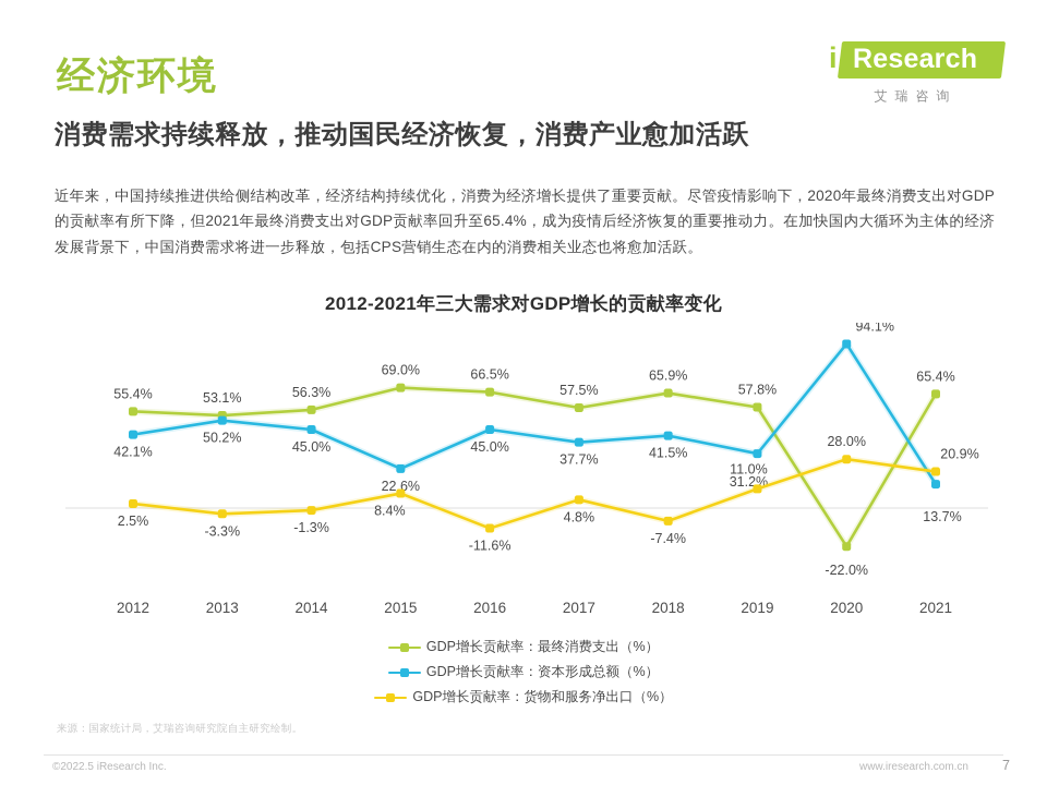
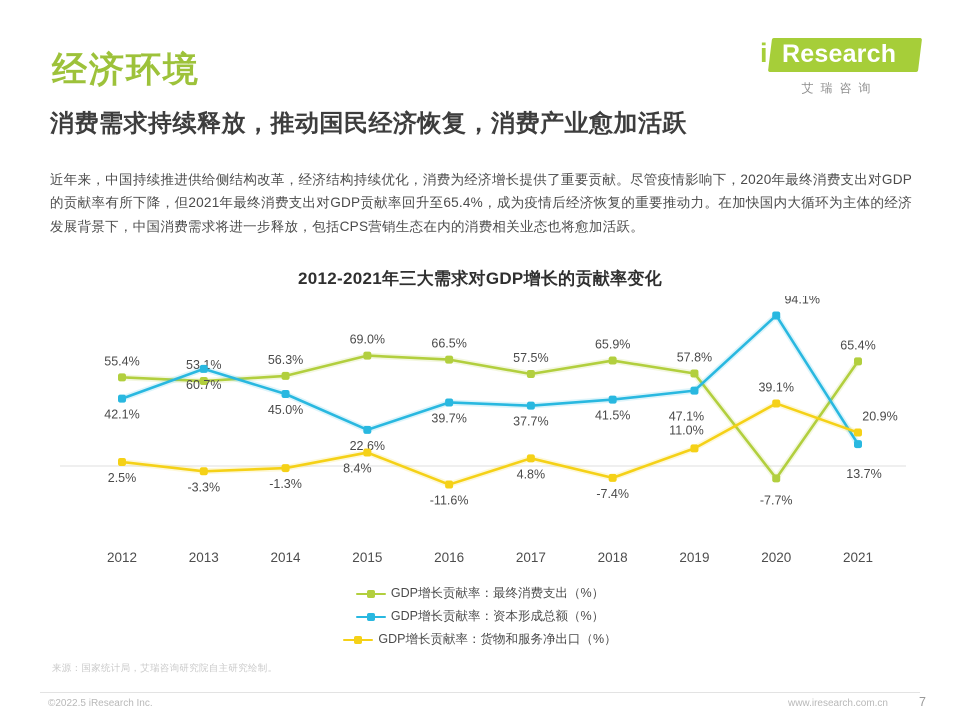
GDP增长贡献率：资本形成总额（%）/2013: 50.2% -> 60.7%
GDP增长贡献率：资本形成总额（%）/2016: 45.0% -> 39.7%
GDP增长贡献率：资本形成总额（%）/2019: 31.2% -> 47.1%
GDP增长贡献率：最终消费支出（%）/2020: -22.0% -> -7.7%
GDP增长贡献率：货物和服务净出口（%）/2020: 28.0% -> 39.1%
